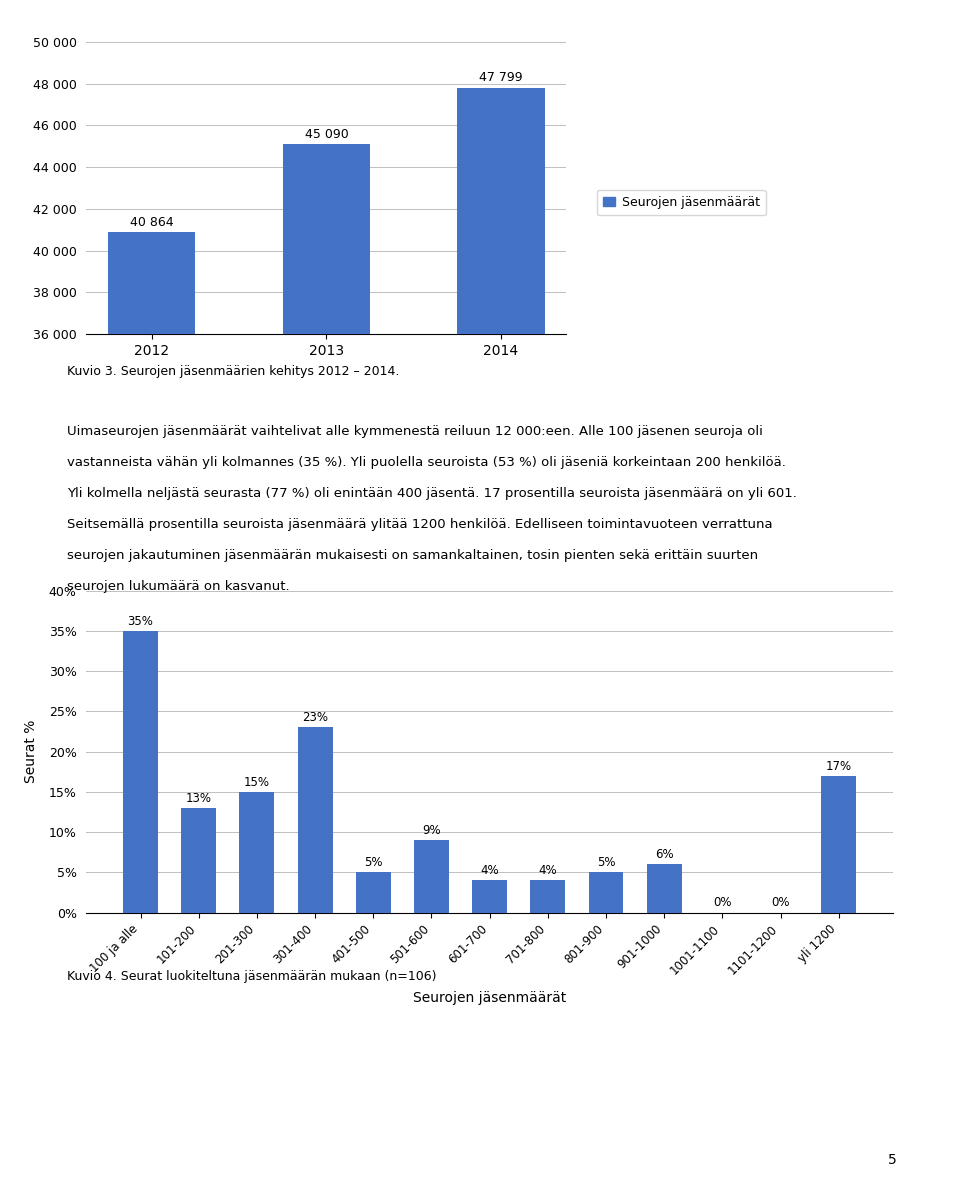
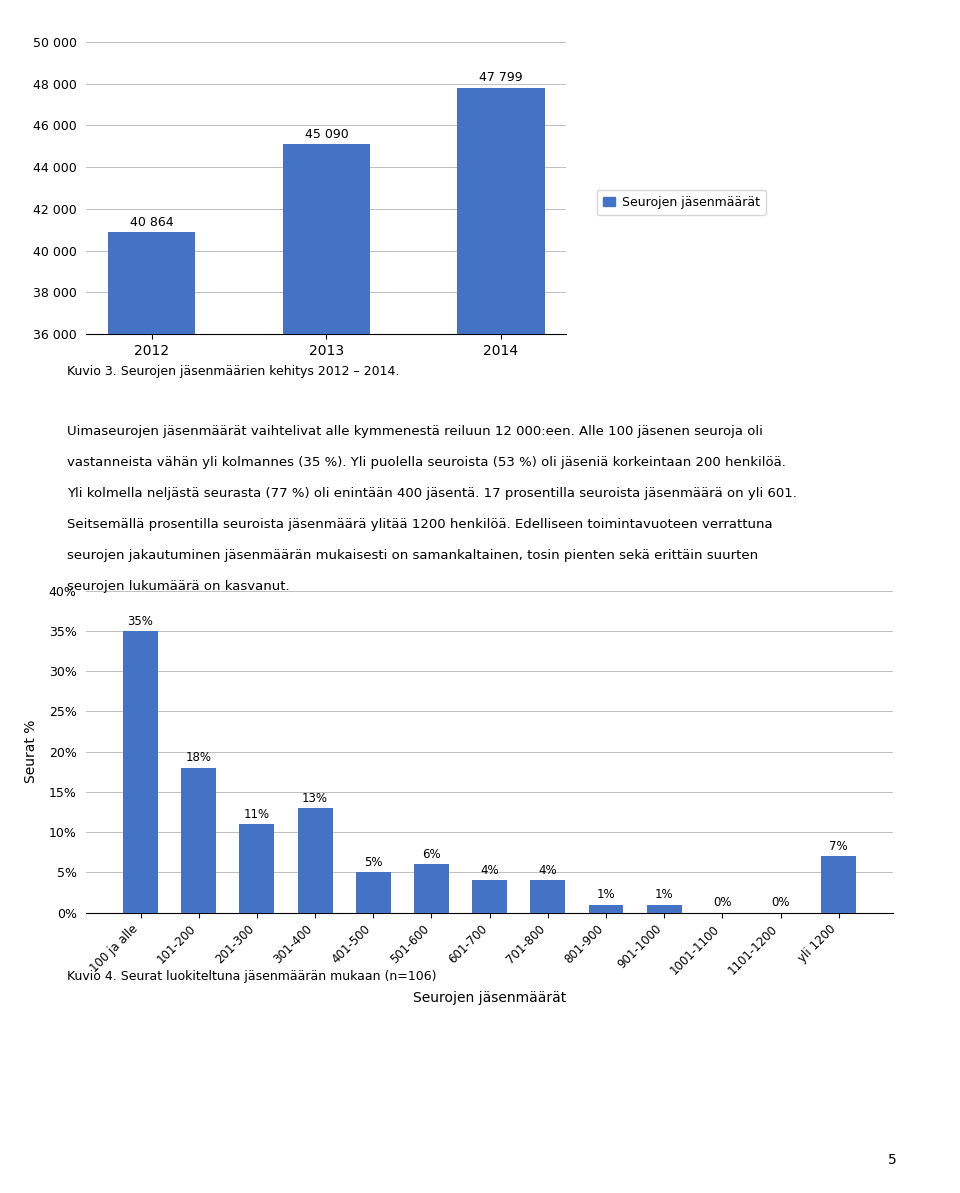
101-200: 13% -> 18%
201-300: 15% -> 11%
301-400: 23% -> 13%
501-600: 9% -> 6%
801-900: 5% -> 1%
901-1000: 6% -> 1%
yli 1200: 17% -> 7%
